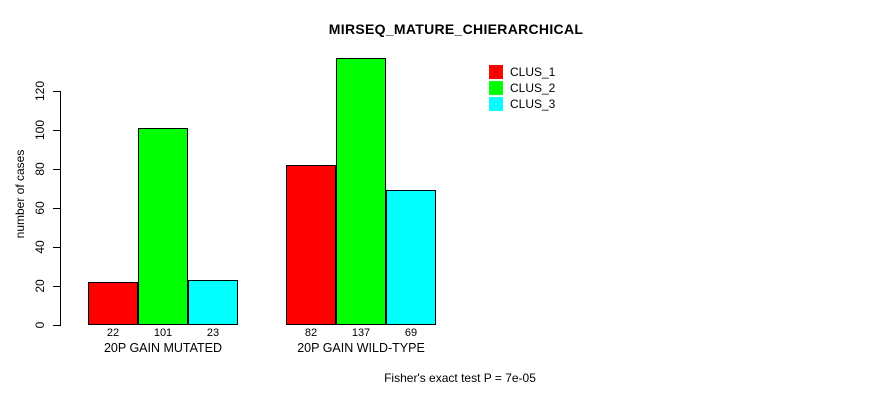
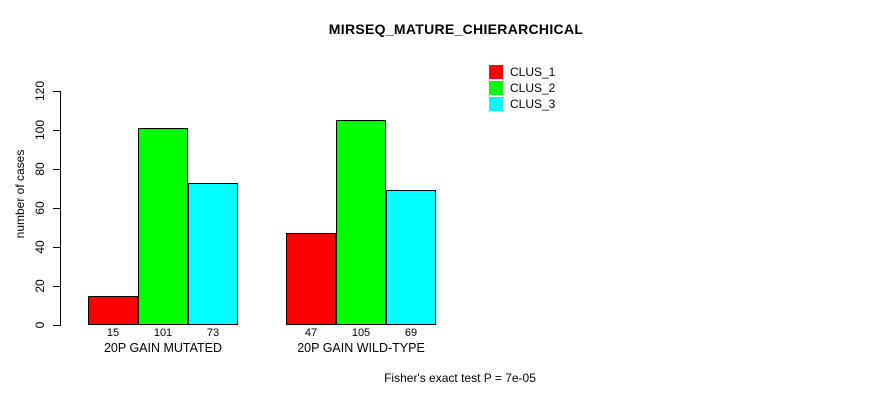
CLUS_1/20P GAIN MUTATED: 22 -> 15
CLUS_3/20P GAIN MUTATED: 23 -> 73
CLUS_1/20P GAIN WILD-TYPE: 82 -> 47
CLUS_2/20P GAIN WILD-TYPE: 137 -> 105
